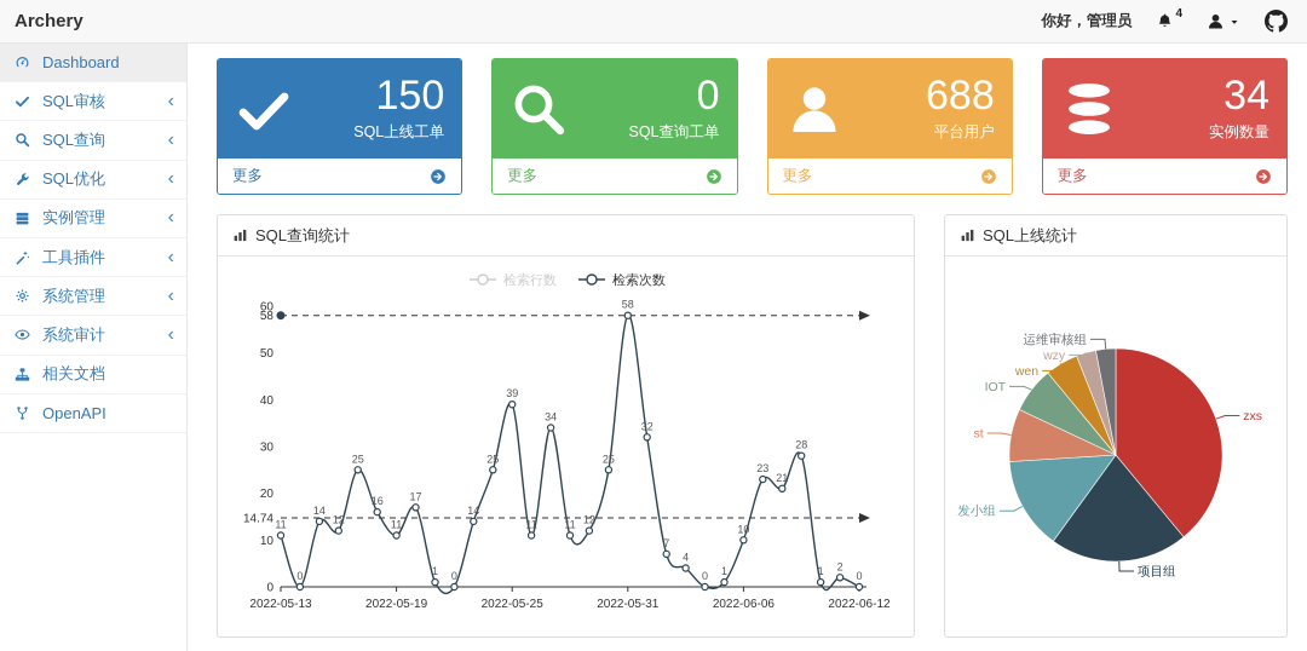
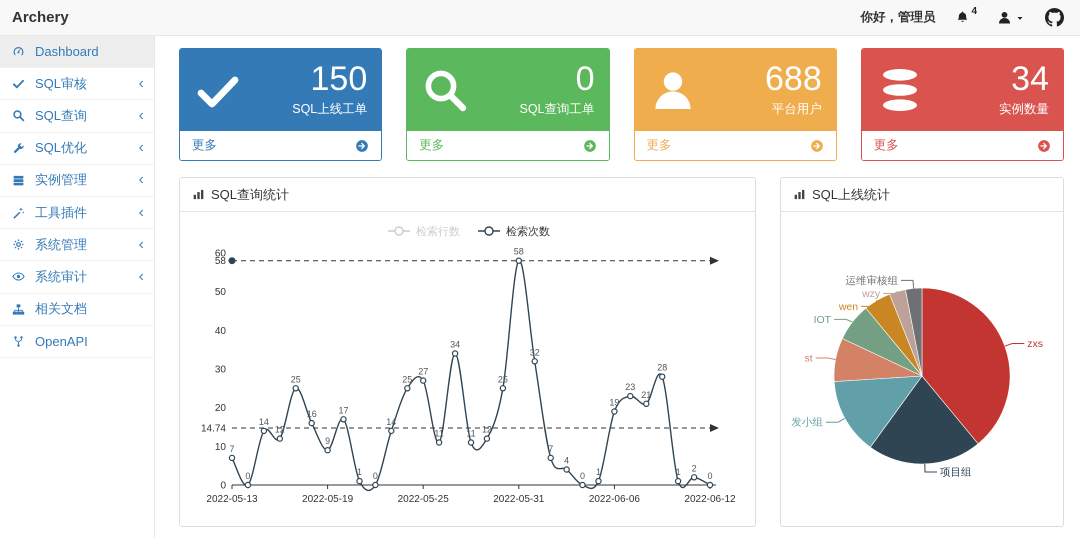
SQL查询统计/2022-05-13: 11 -> 7
SQL查询统计/2022-05-19: 11 -> 9
SQL查询统计/2022-05-25: 39 -> 27
SQL查询统计/2022-06-06: 10 -> 19
